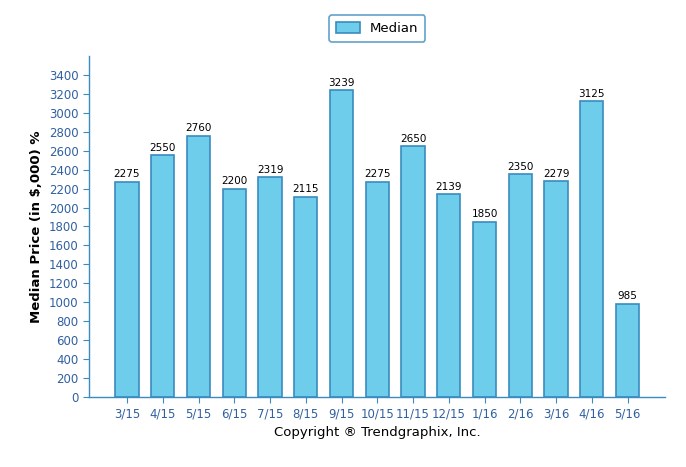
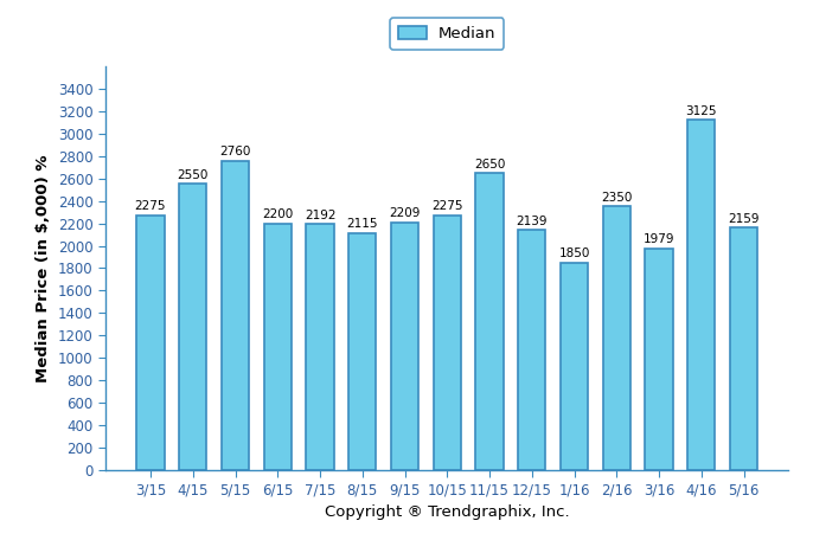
7/15: 2319 -> 2192
9/15: 3239 -> 2209
3/16: 2279 -> 1979
5/16: 985 -> 2159
